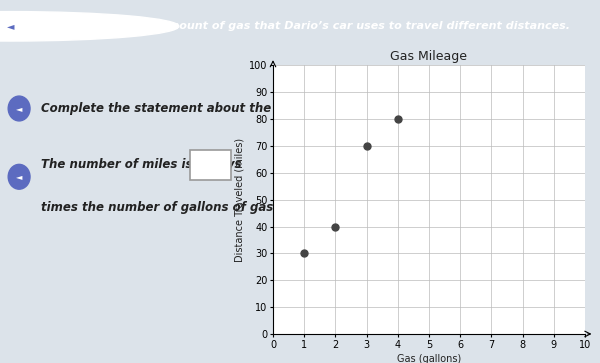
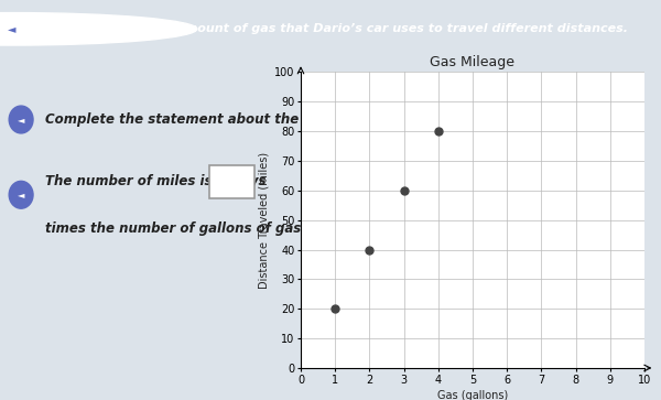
1: 30 -> 20
3: 70 -> 60
